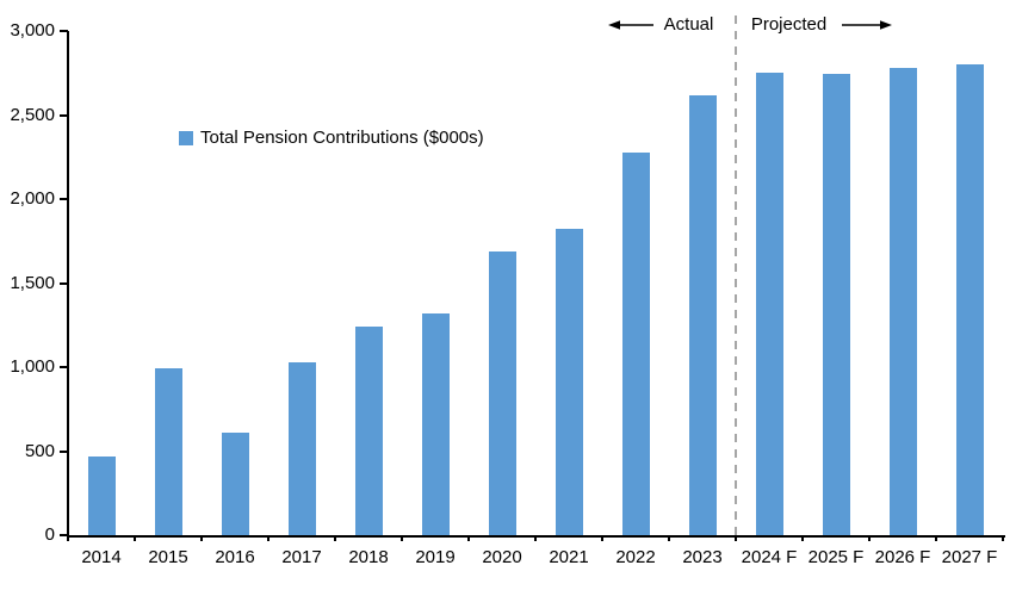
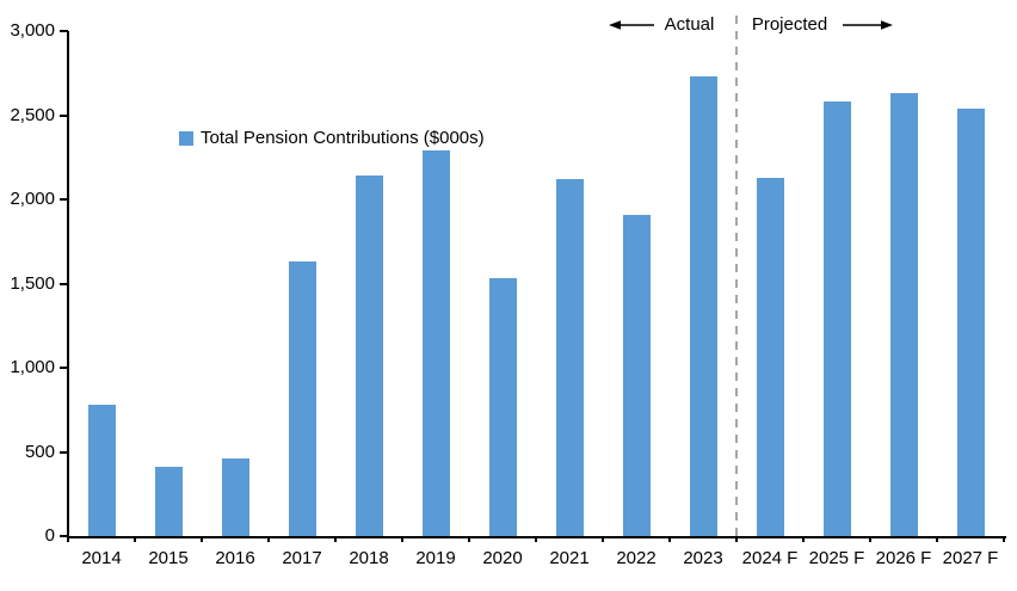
2014: 470 -> 780
2015: 990 -> 410
2016: 610 -> 460
2017: 1020 -> 1630
2018: 1240 -> 2140
2019: 1320 -> 2290
2020: 1690 -> 1530
2021: 1820 -> 2120
2022: 2280 -> 1910
2023: 2620 -> 2730
2024 F: 2760 -> 2130
2025 F: 2740 -> 2580
2026 F: 2780 -> 2630
2027 F: 2800 -> 2540
